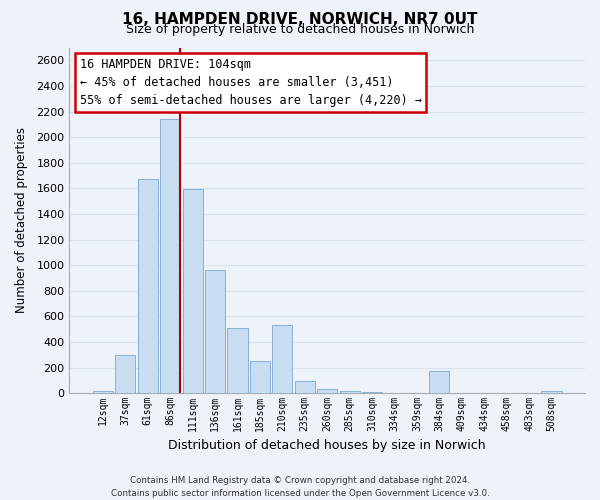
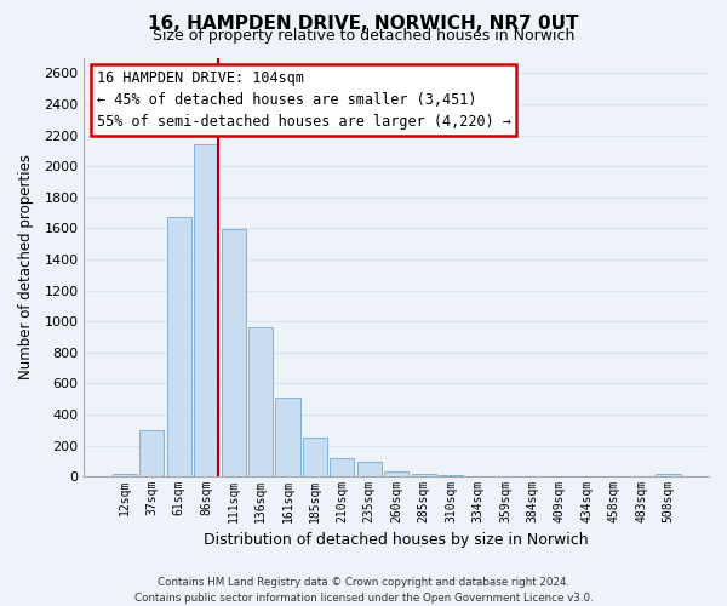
210sqm: 530 -> 120
384sqm: 170 -> 0
